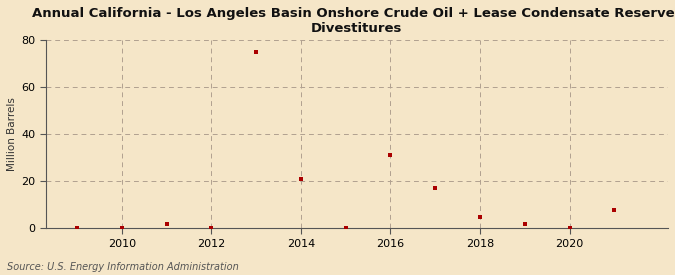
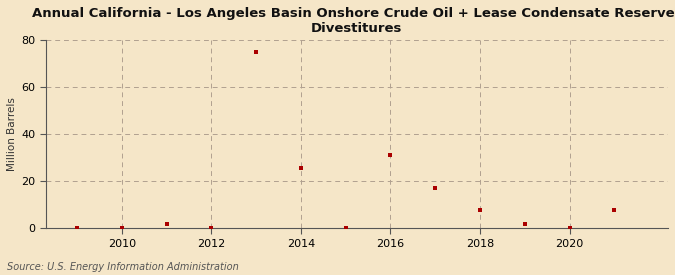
2014: 21.0 -> 25.5
2018: 5.0 -> 8.0
